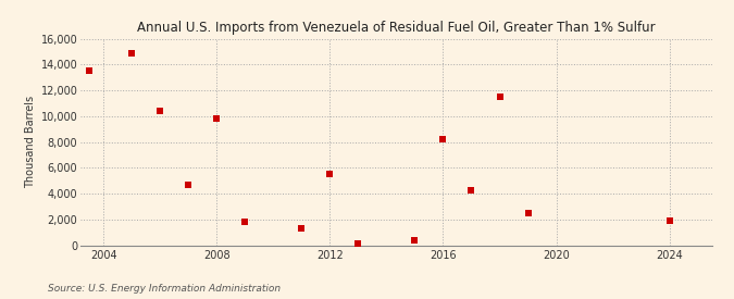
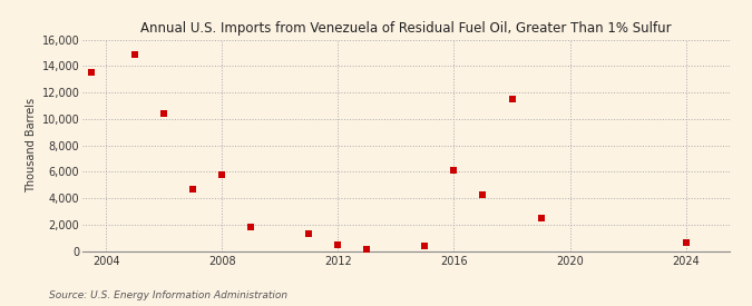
2008: 9,800 -> 5,800
2012: 5,500 -> 500
2016: 8,200 -> 6,100
2024: 1,900 -> 600
